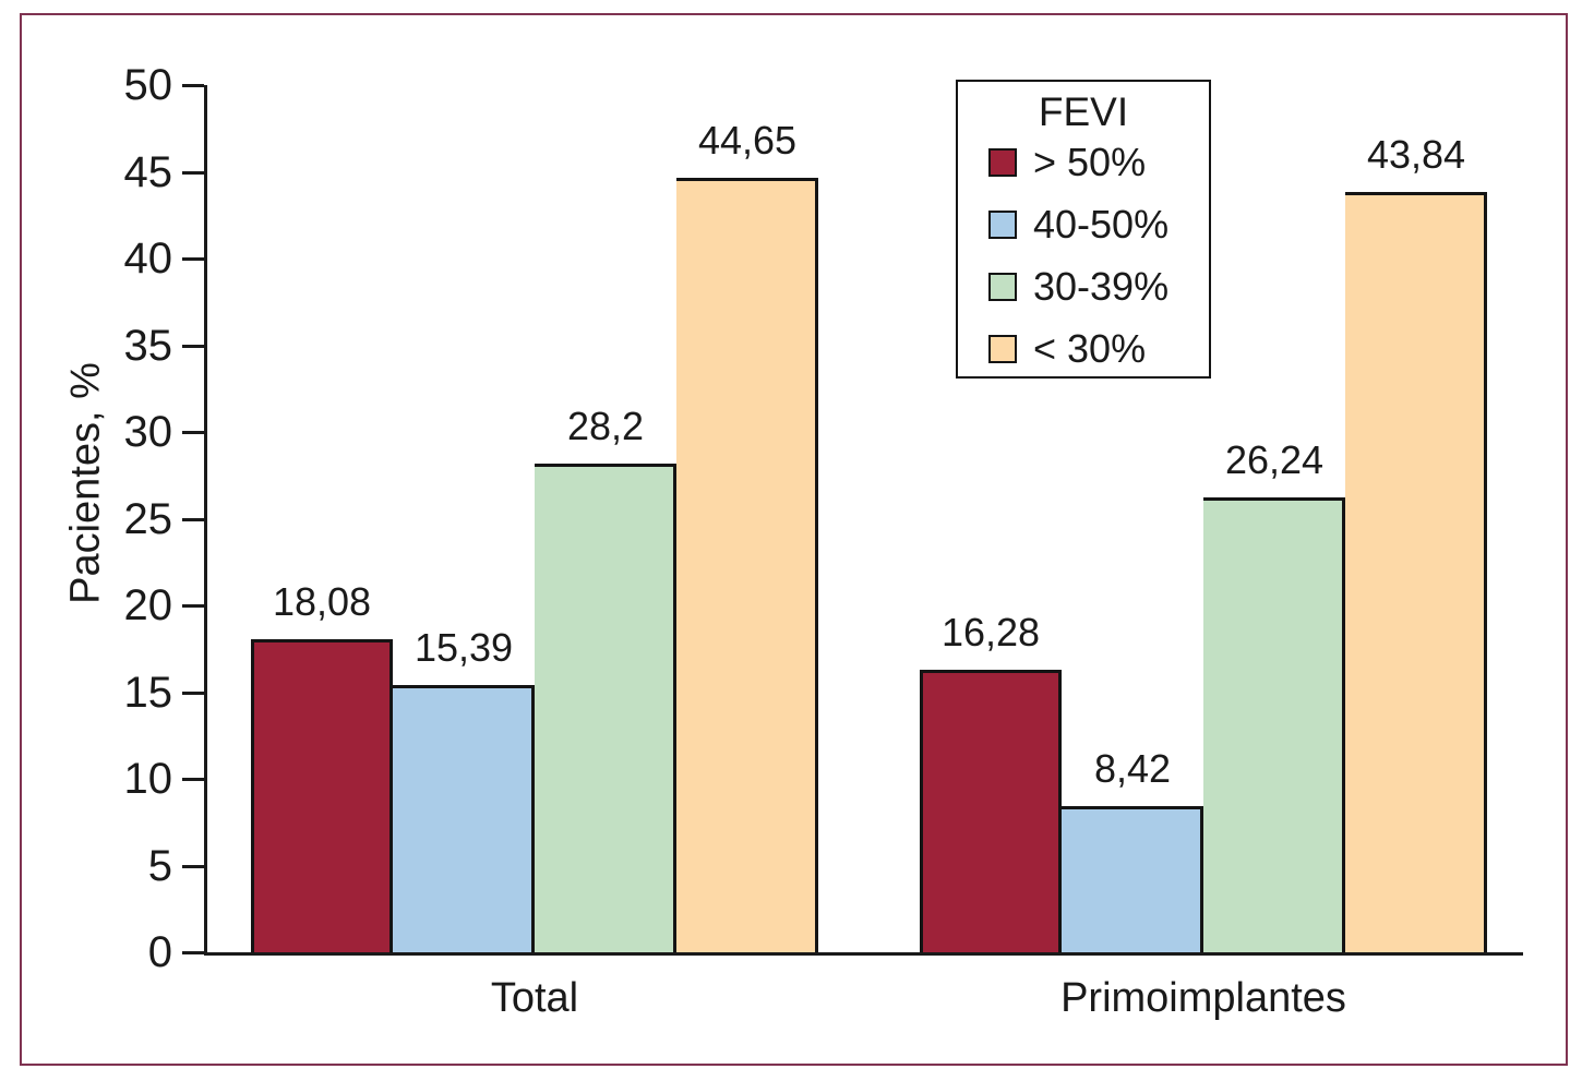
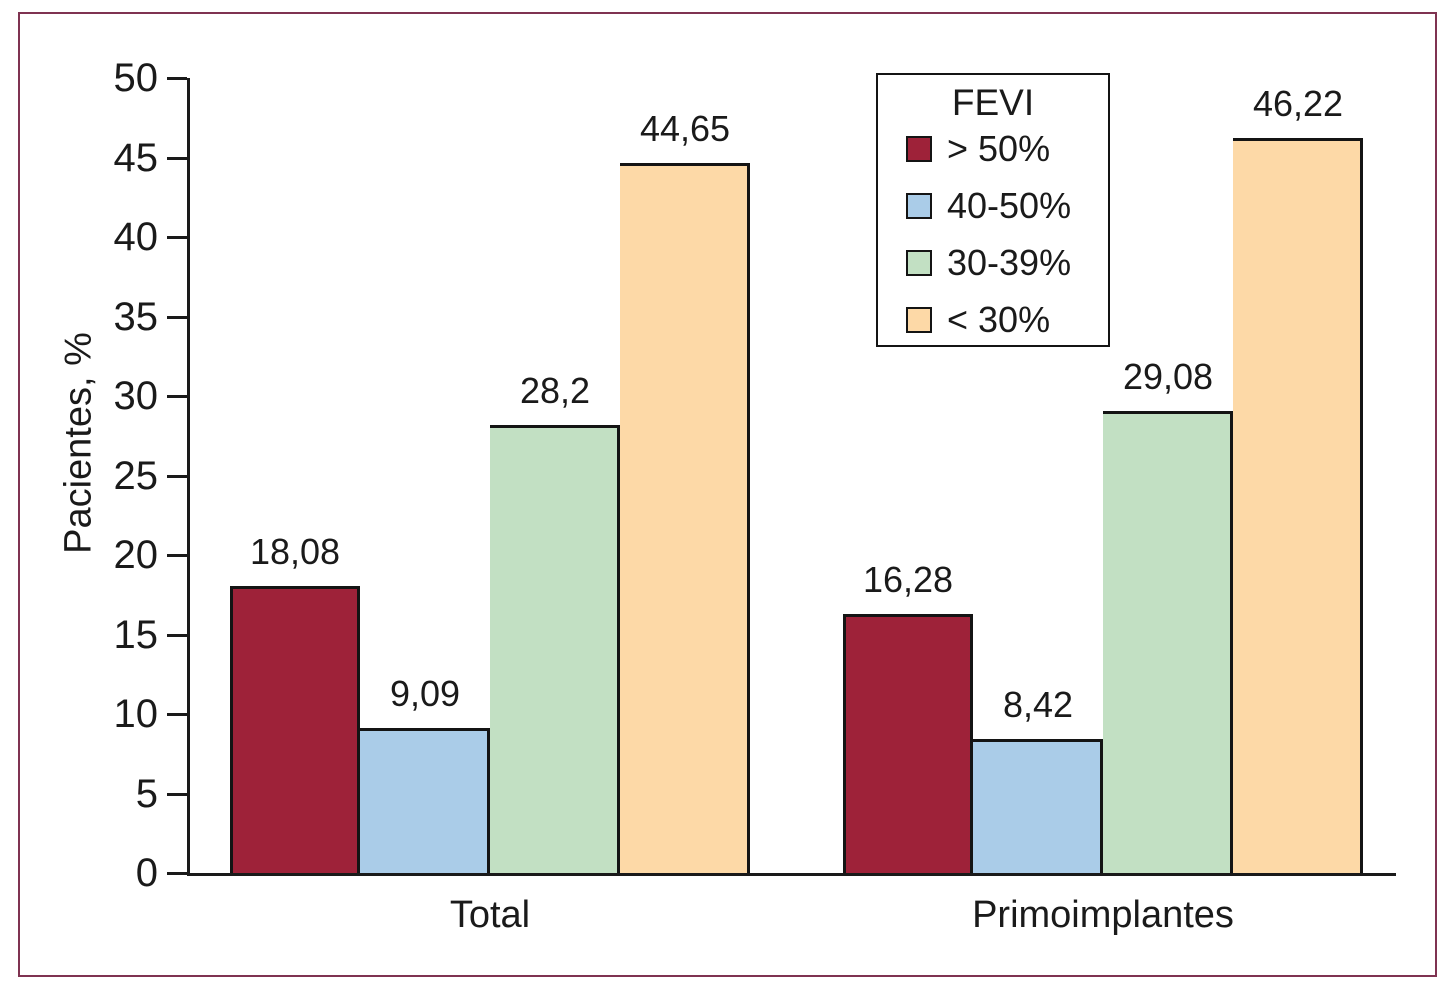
40-50%/Total: 15,39 -> 9,09
30-39%/Primoimplantes: 26,24 -> 29,08
< 30%/Primoimplantes: 43,84 -> 46,22
